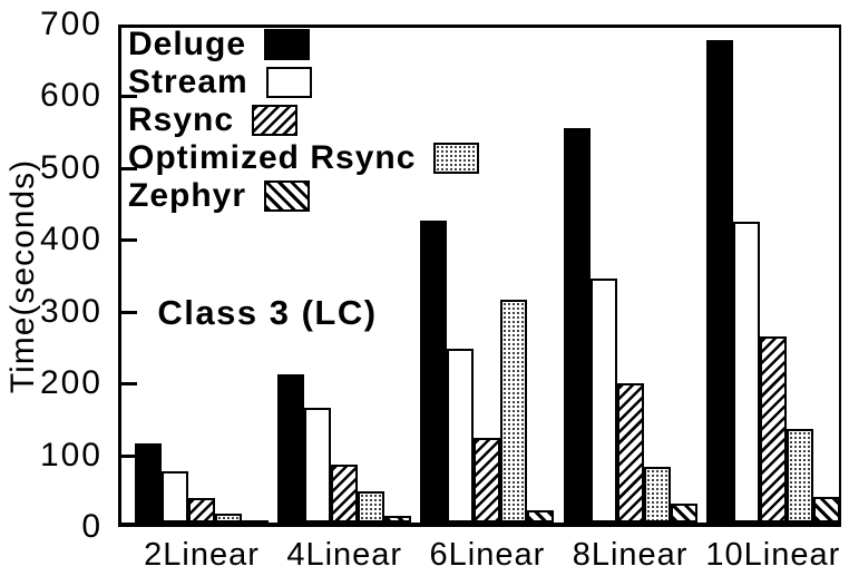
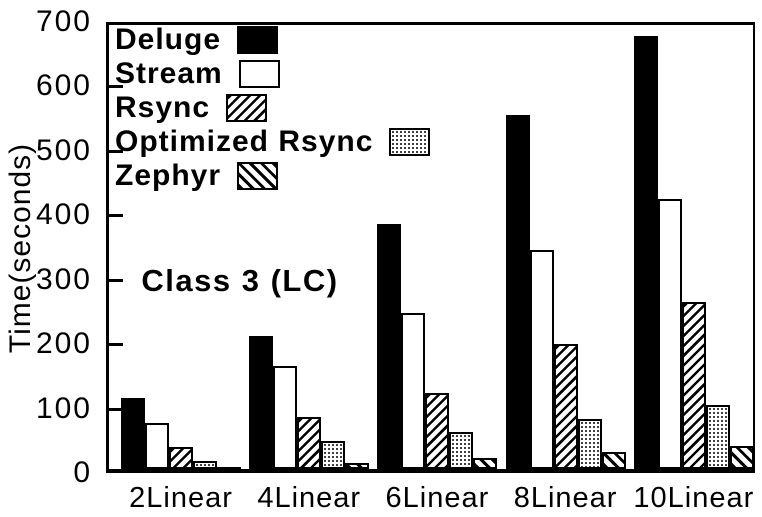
Deluge/6Linear: 420 -> 380
Optimized Rsync/6Linear: 310 -> 60
Optimized Rsync/10Linear: 130 -> 100
